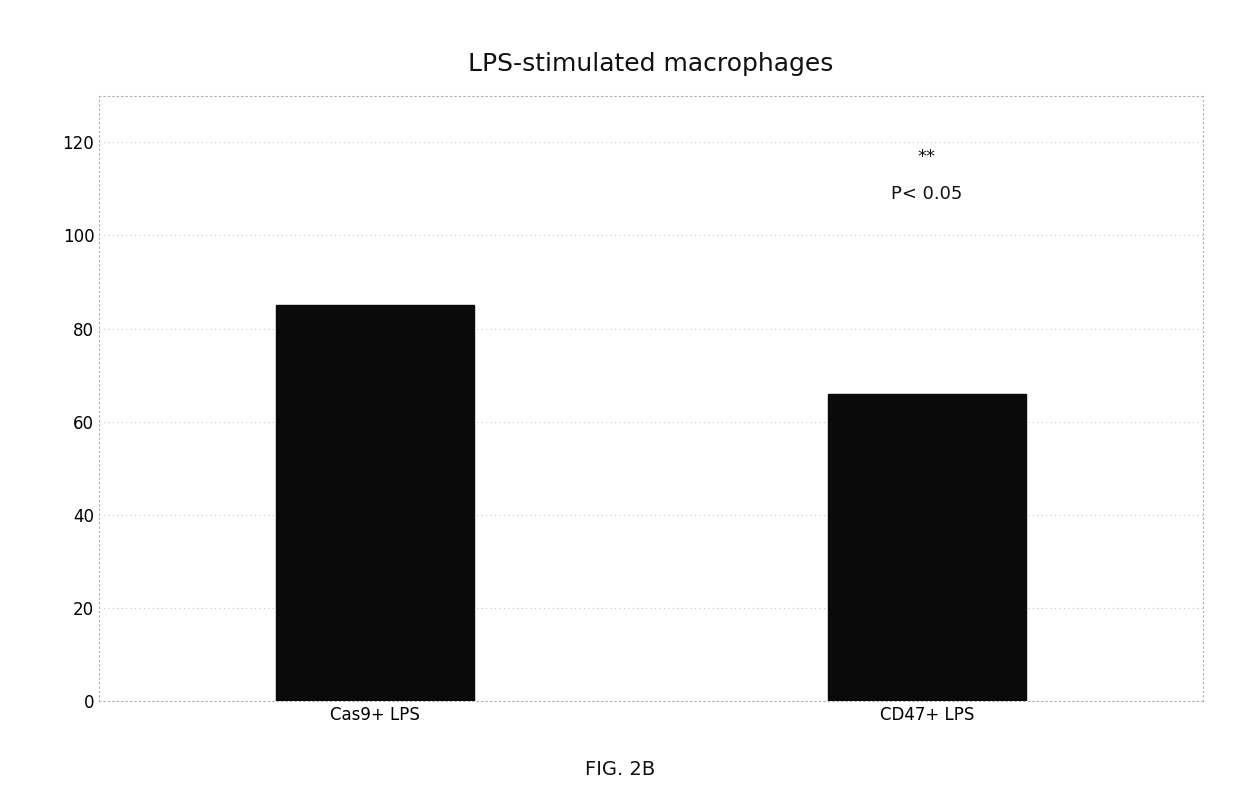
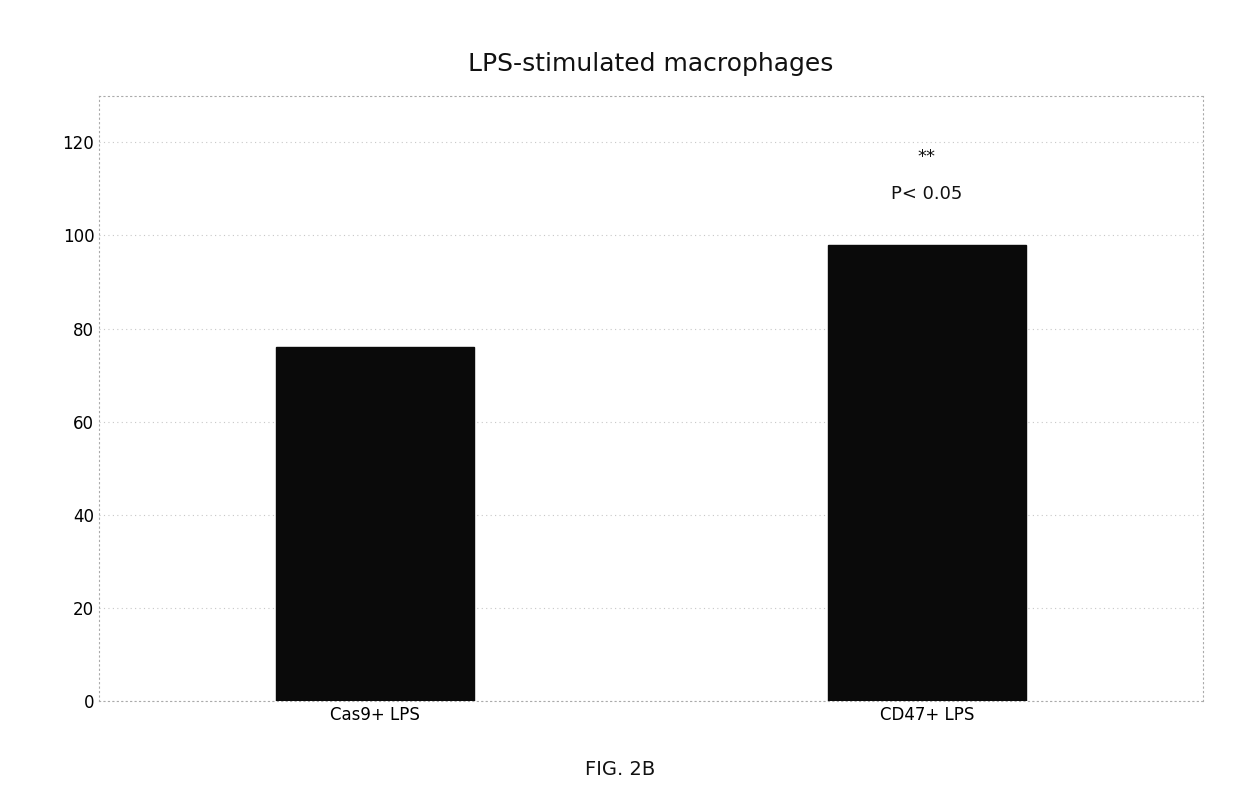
Cas9+ LPS: 85 -> 76
CD47+ LPS: 66 -> 98
